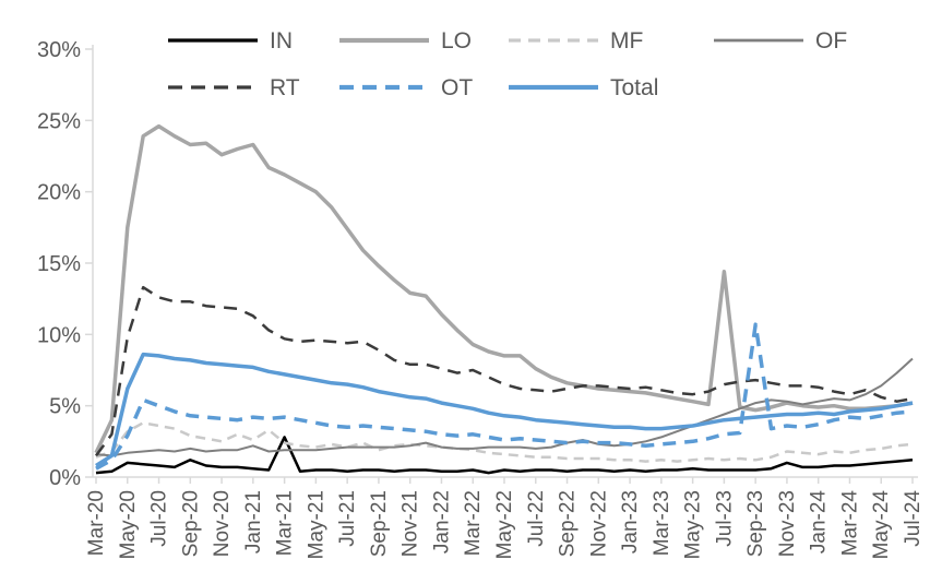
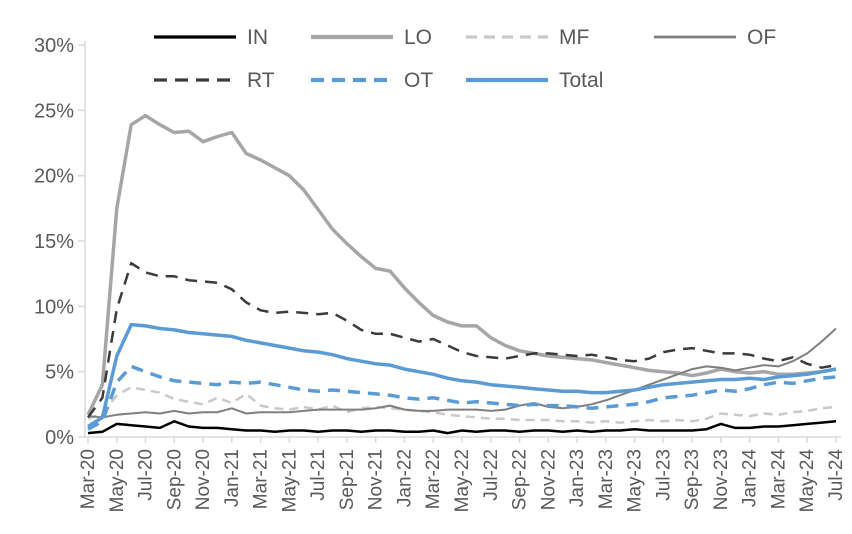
OT/May-20: 2.9% -> 4.2%
IN/Mar-21: 2.8% -> 0.5%
LO/Jul-23: 14.4% -> 5.0%
OT/Sep-23: 10.7% -> 3.2%
